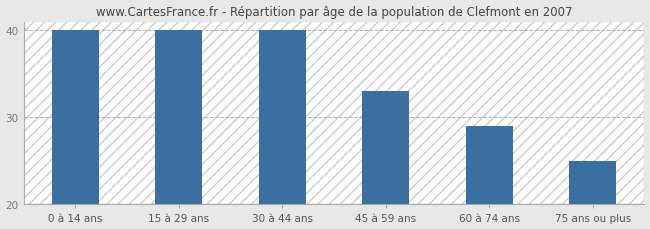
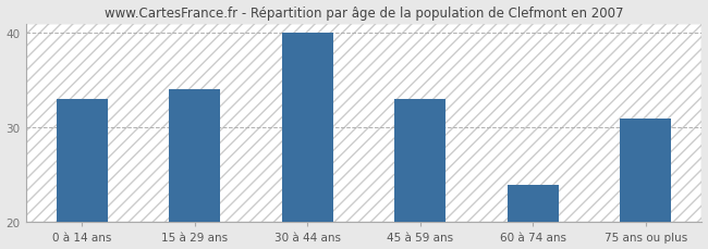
0 à 14 ans: 40 -> 33
15 à 29 ans: 40 -> 34
60 à 74 ans: 29 -> 24
75 ans ou plus: 25 -> 31
